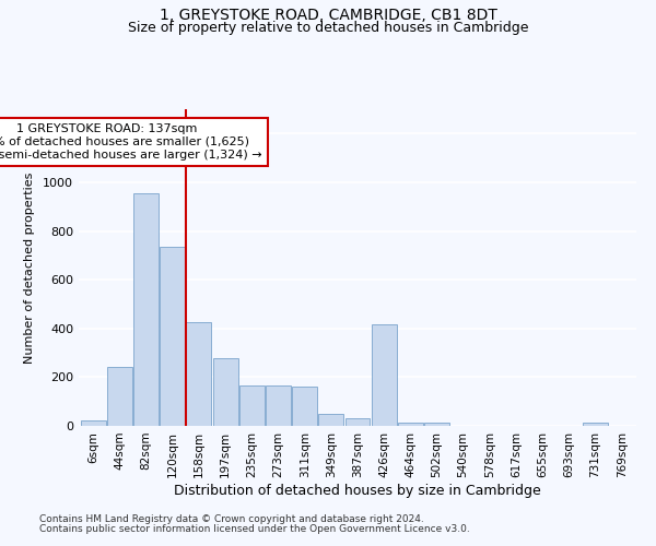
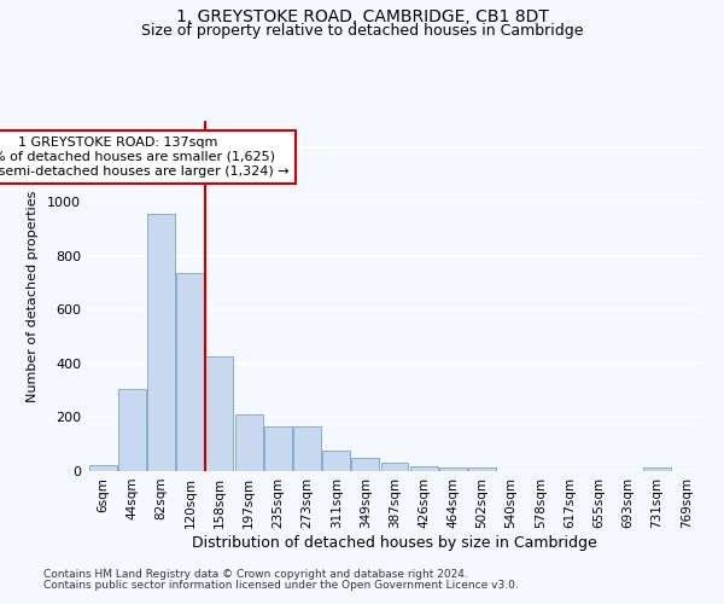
44sqm: 240 -> 305
197sqm: 280 -> 210
311sqm: 160 -> 75
426sqm: 415 -> 18
